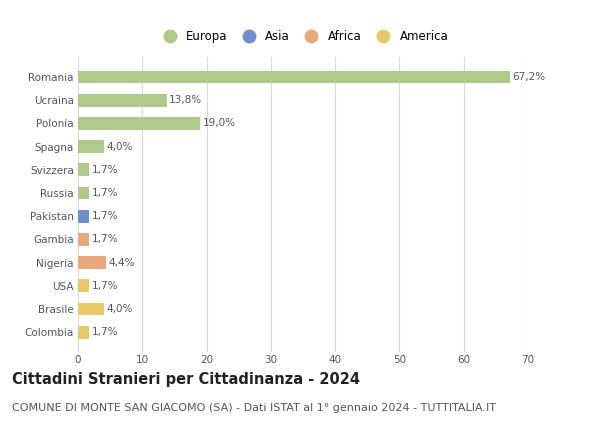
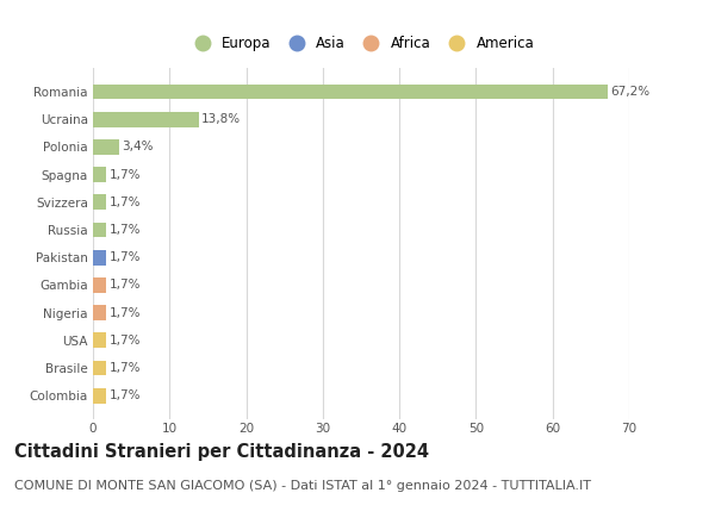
Polonia: 19,0% -> 3,4%
Spagna: 4,0% -> 1,7%
Nigeria: 4,4% -> 1,7%
Brasile: 4,0% -> 1,7%
